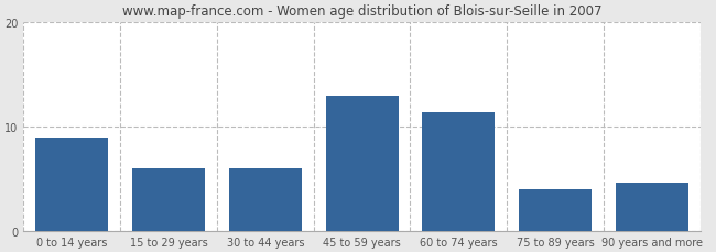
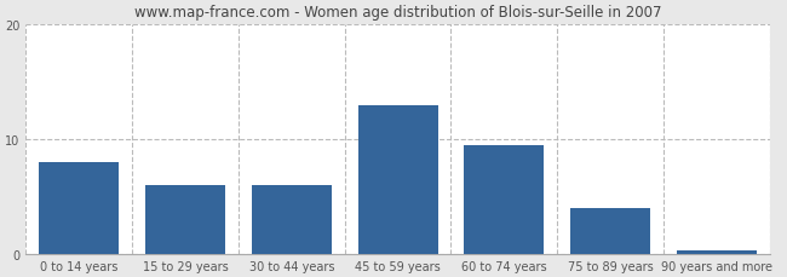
0 to 14 years: 9.0 -> 8.0
60 to 74 years: 11.4 -> 9.5
90 years and more: 4.6 -> 0.3
